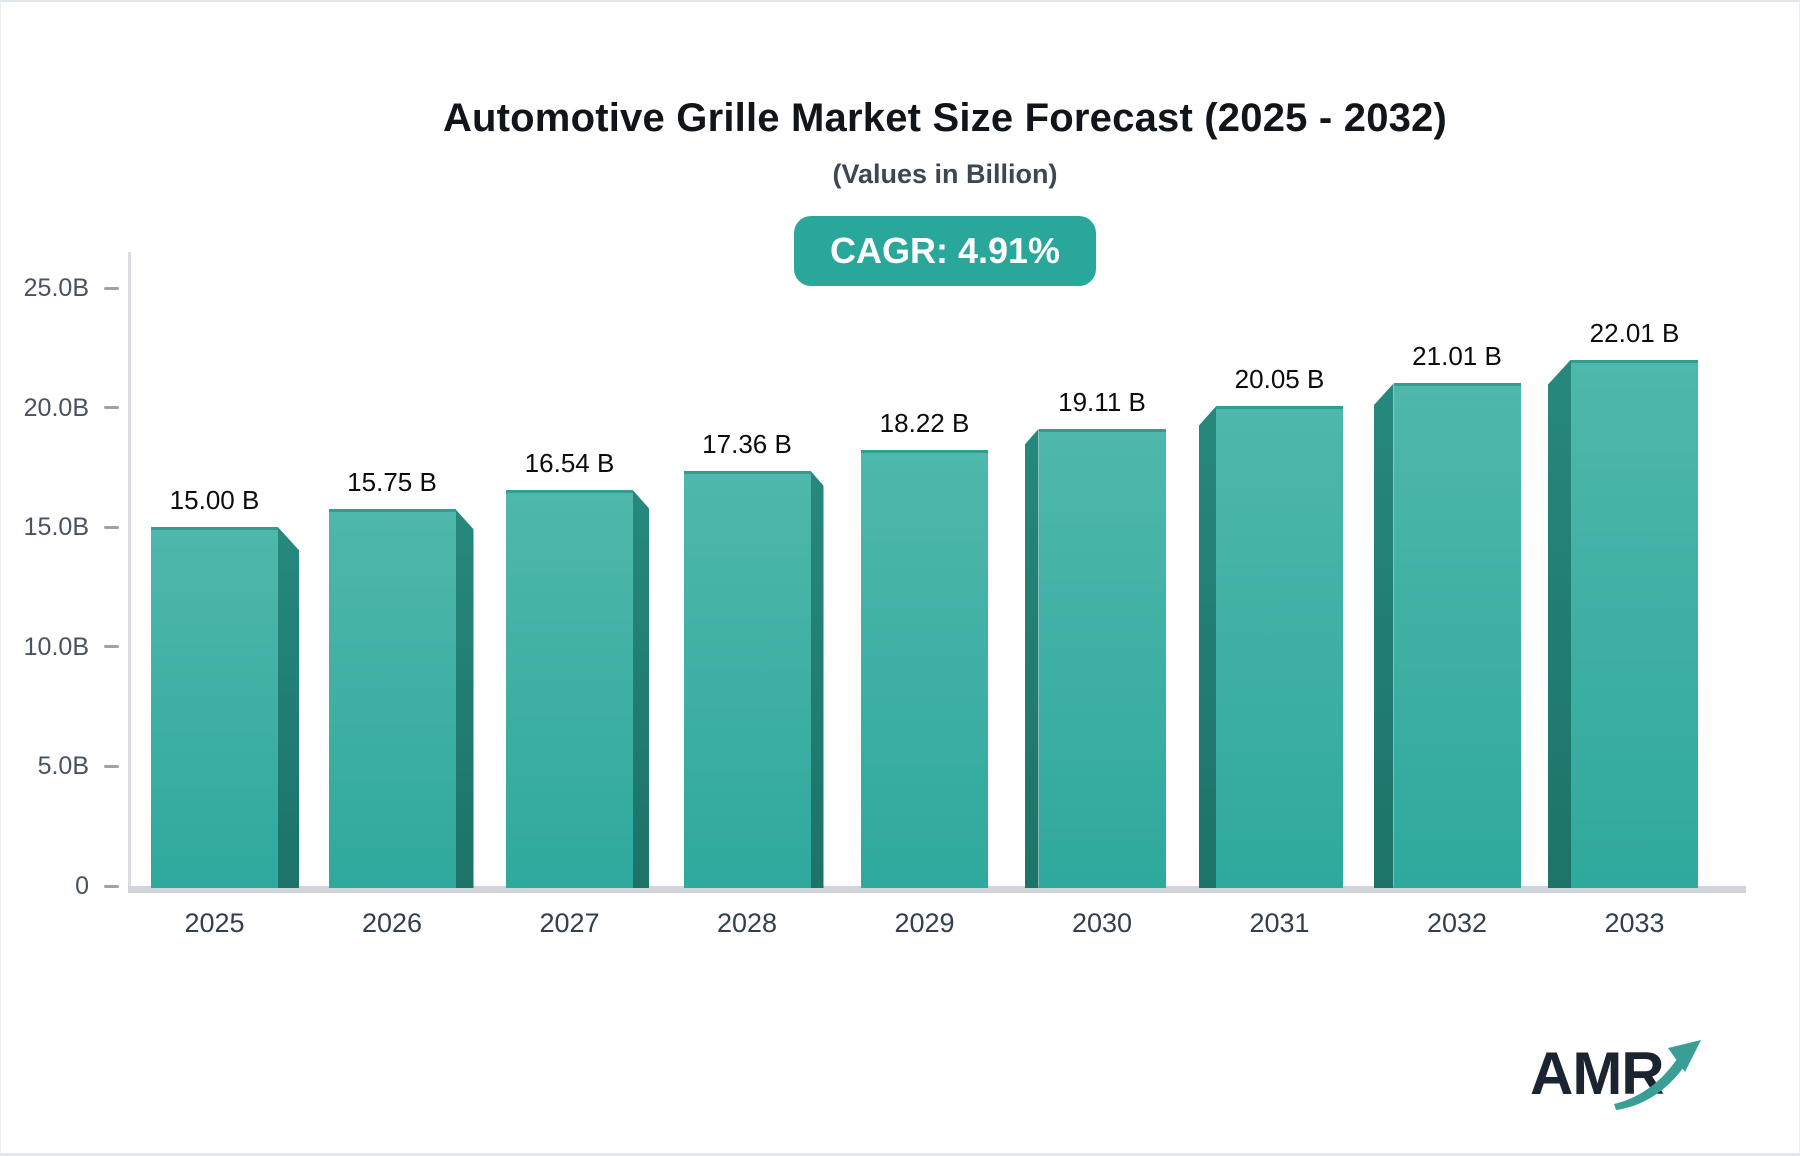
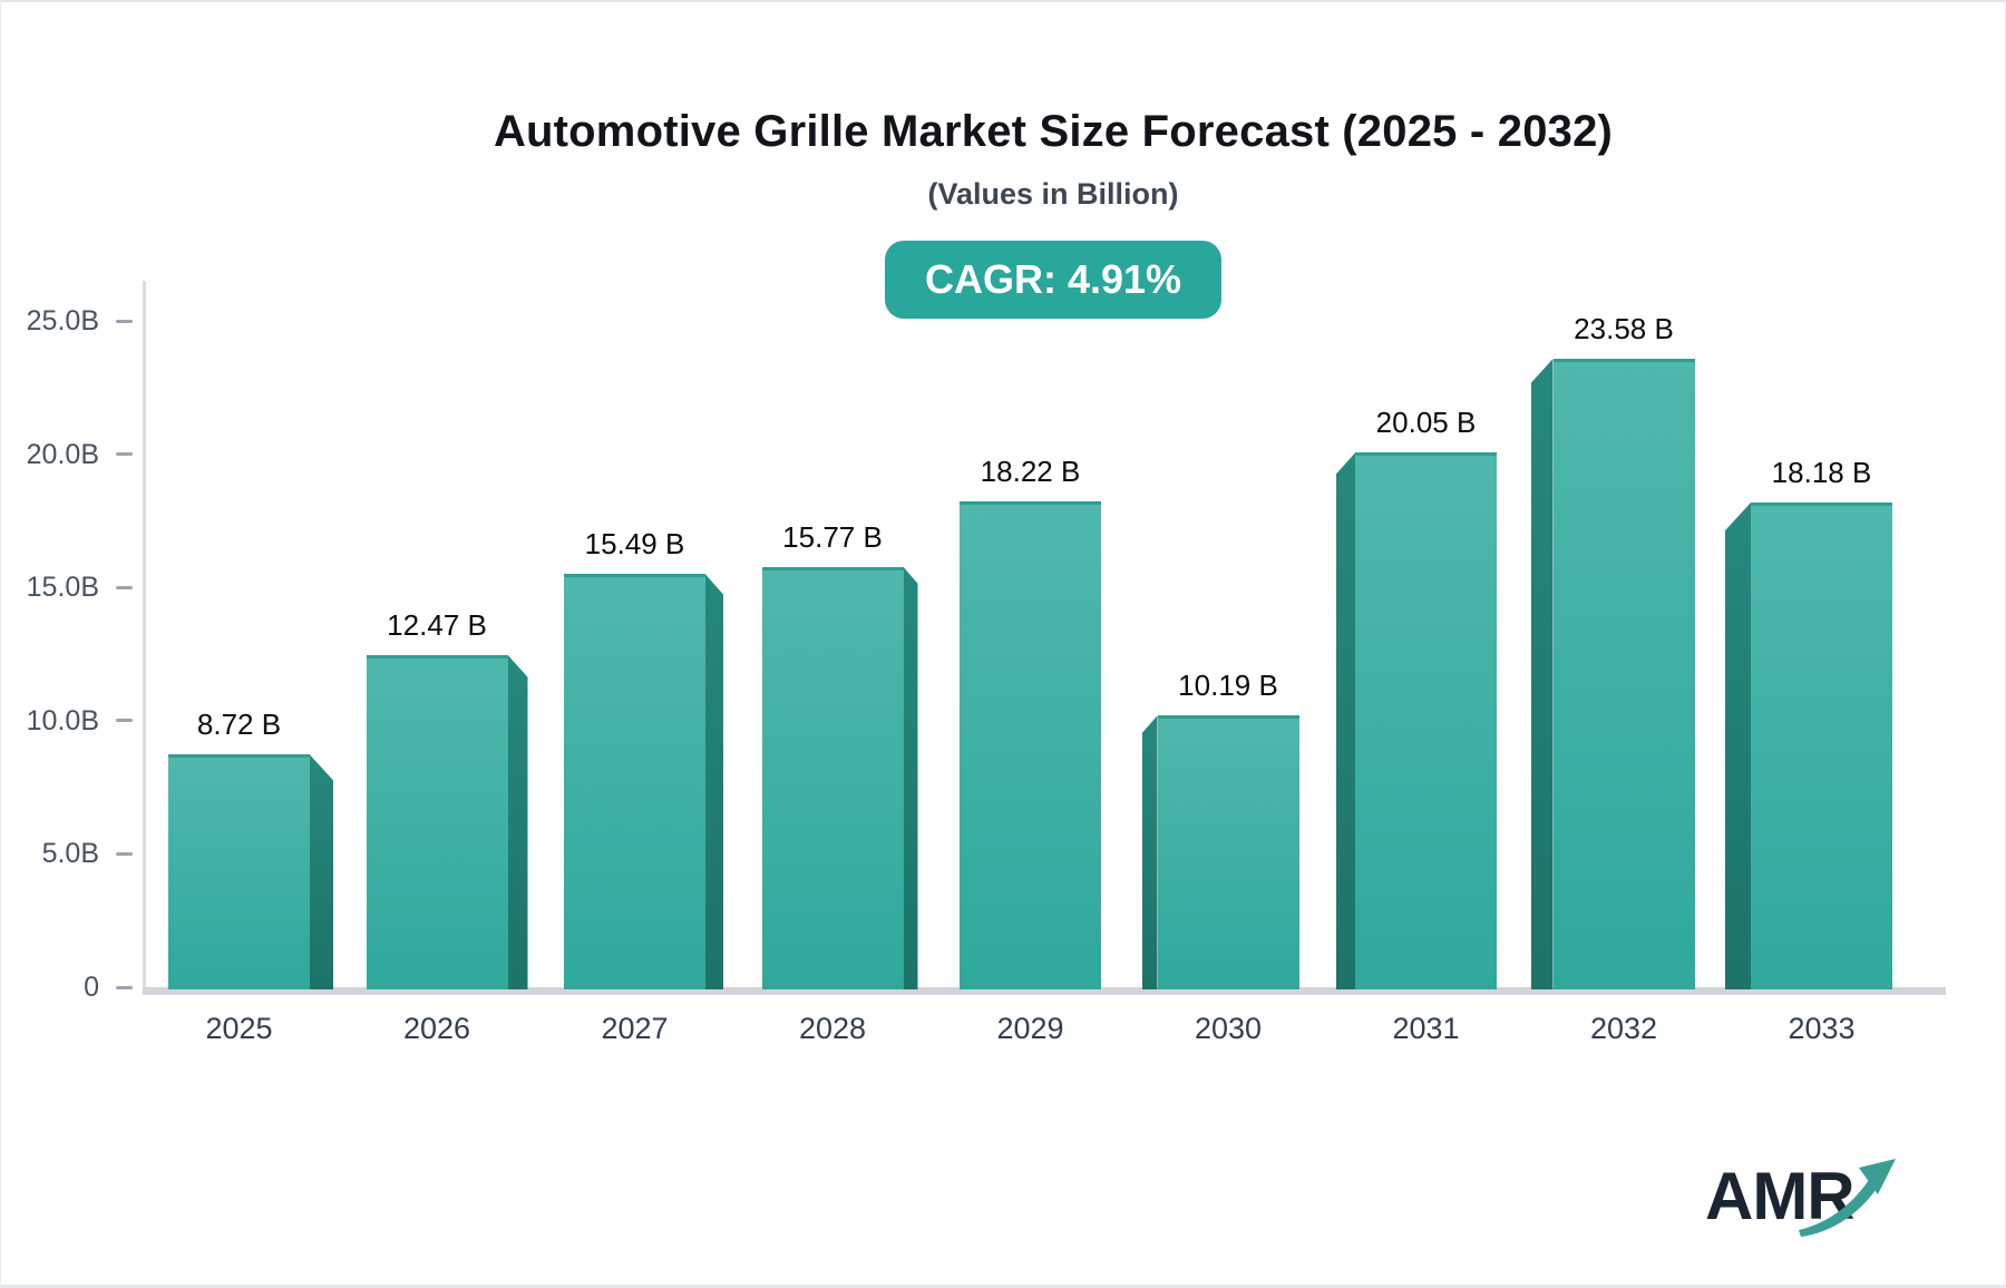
2025: 15.00 -> 8.72
2026: 15.75 -> 12.47
2027: 16.54 -> 15.49
2028: 17.36 -> 15.77
2030: 19.11 -> 10.19
2032: 21.01 -> 23.58
2033: 22.01 -> 18.18
